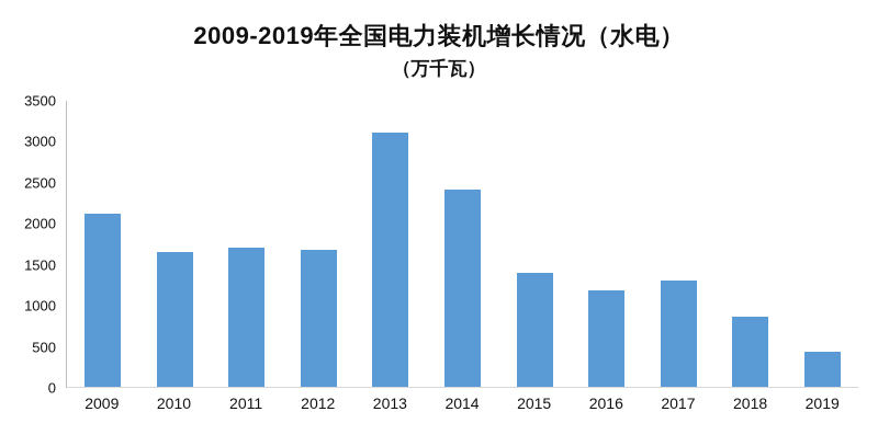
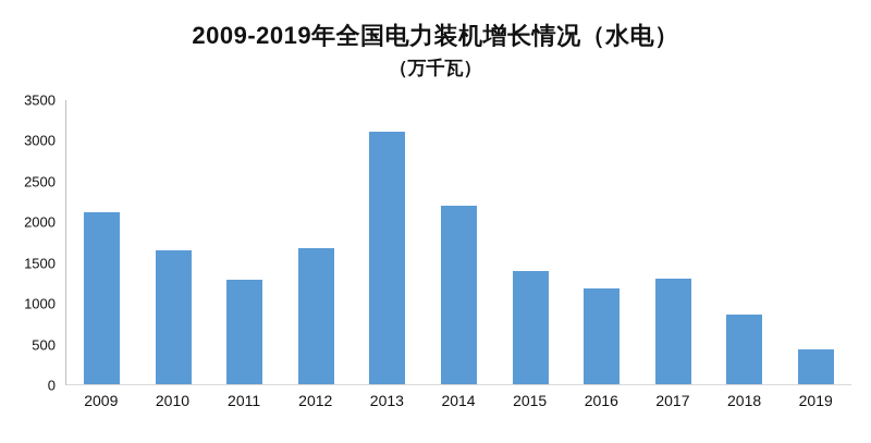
2011: 1700 -> 1300
2014: 2400 -> 2200
